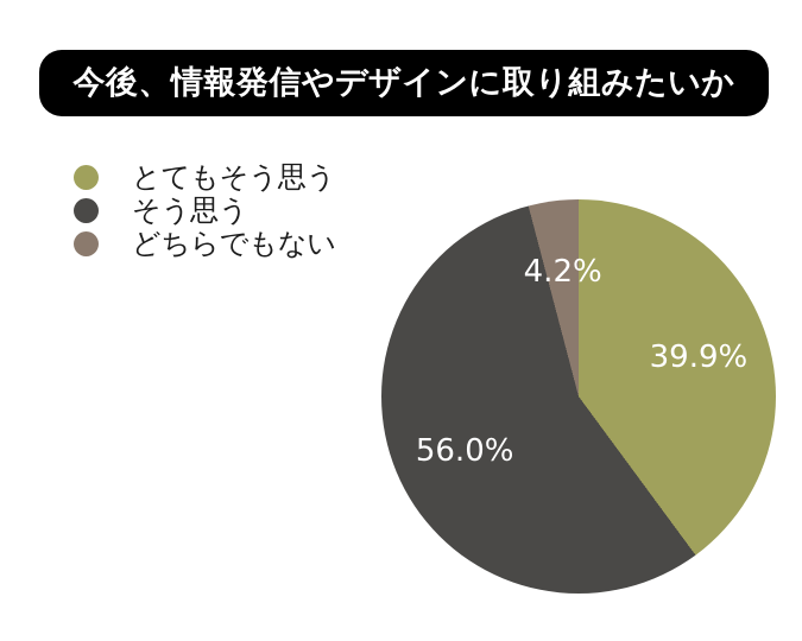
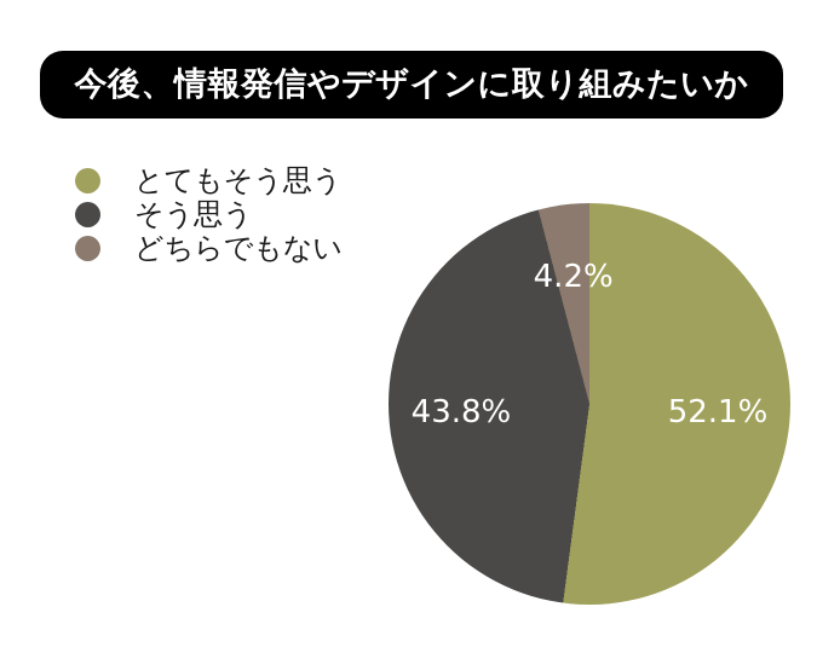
とてもそう思う: 39.9% -> 52.1%
そう思う: 56.0% -> 43.8%
